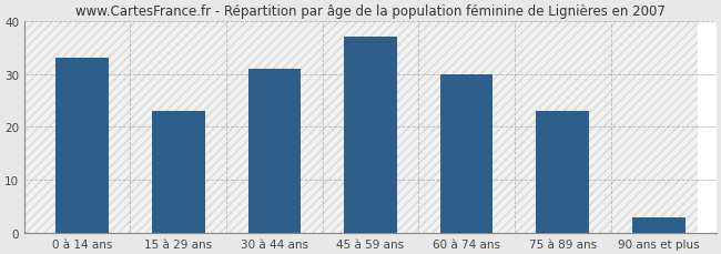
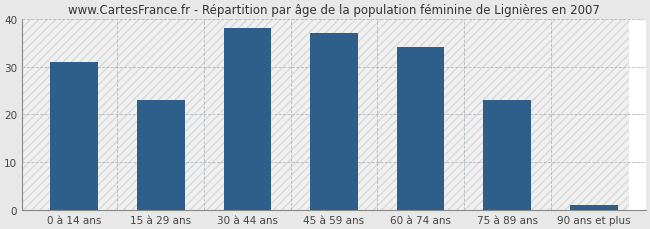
0 à 14 ans: 33 -> 31
30 à 44 ans: 31 -> 38
60 à 74 ans: 30 -> 34
90 ans et plus: 3 -> 1
